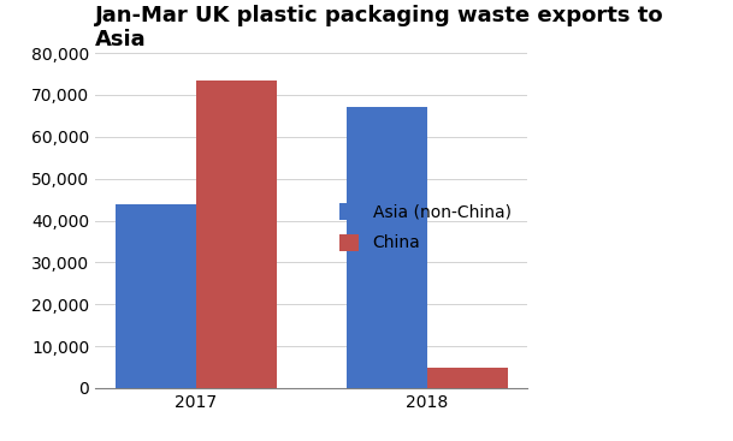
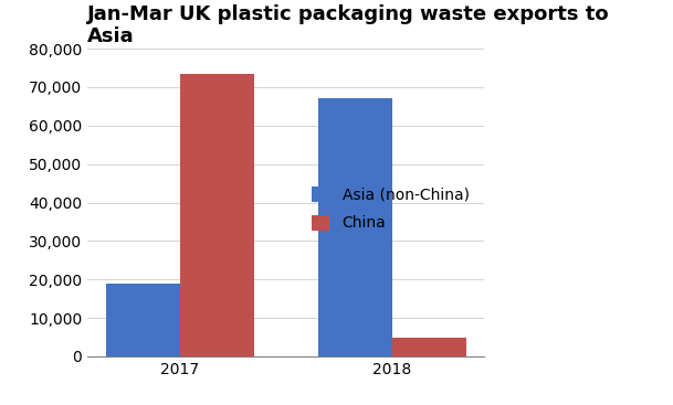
Asia (non-China)/2017: 44,000 -> 19,000
